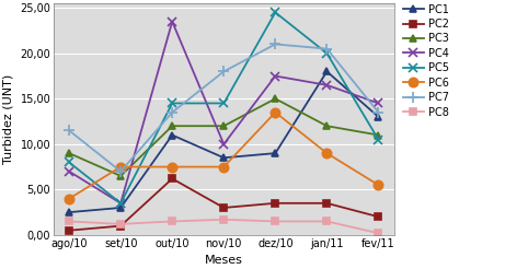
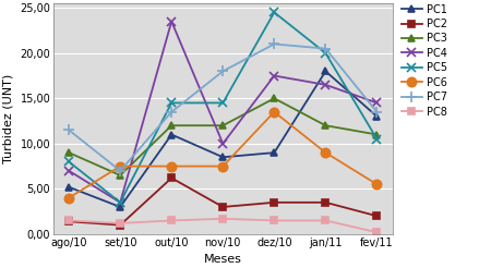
PC1/ago/10: 2,5 -> 5,2
PC2/ago/10: 0,5 -> 1,4
